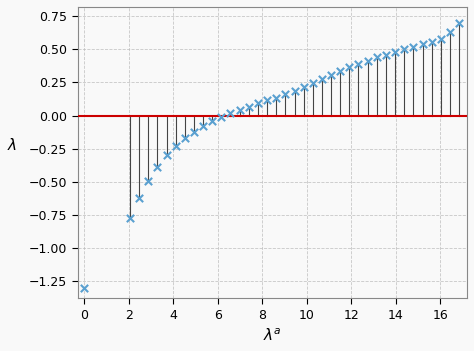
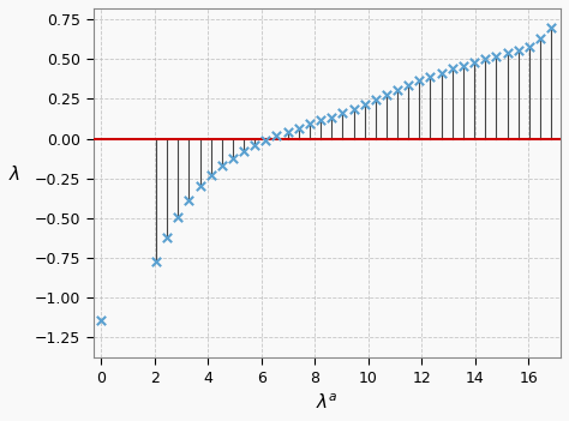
0: -1.30 -> -1.14
